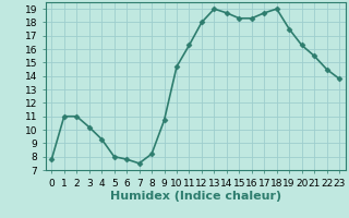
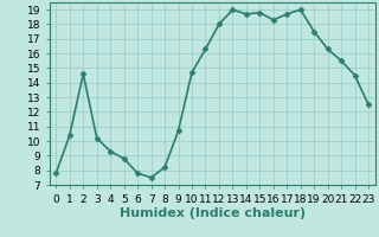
1: 11.0 -> 10.4
2: 11.0 -> 14.6
5: 8.0 -> 8.8
15: 18.3 -> 18.8
23: 13.8 -> 12.5
